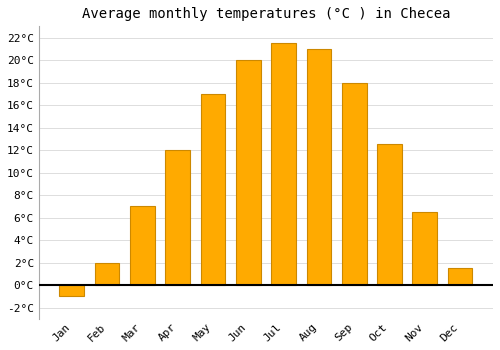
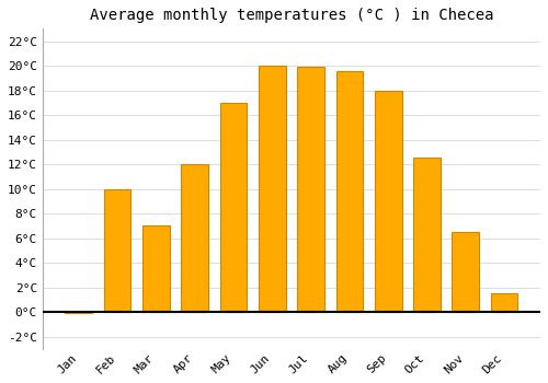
Jan: -1.0°C -> -0.1°C
Feb: 2.0°C -> 10.0°C
Jul: 21.5°C -> 19.9°C
Aug: 21.0°C -> 19.6°C
